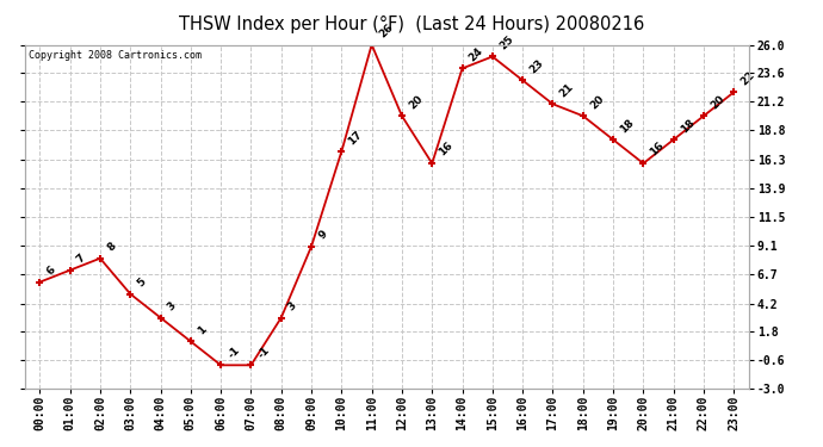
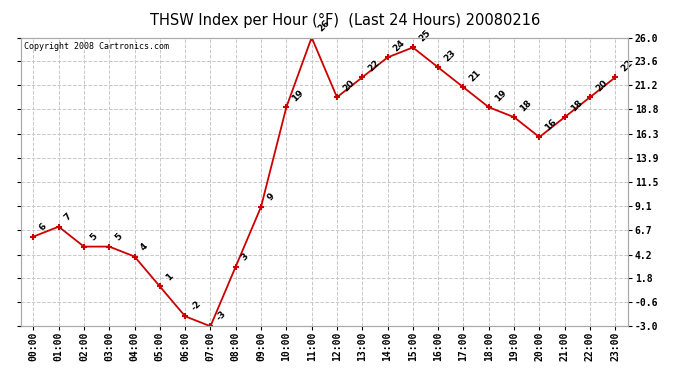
02:00: 8 -> 5
04:00: 3 -> 4
06:00: -1 -> -2
07:00: -1 -> -3
10:00: 17 -> 19
13:00: 16 -> 22
18:00: 20 -> 19
